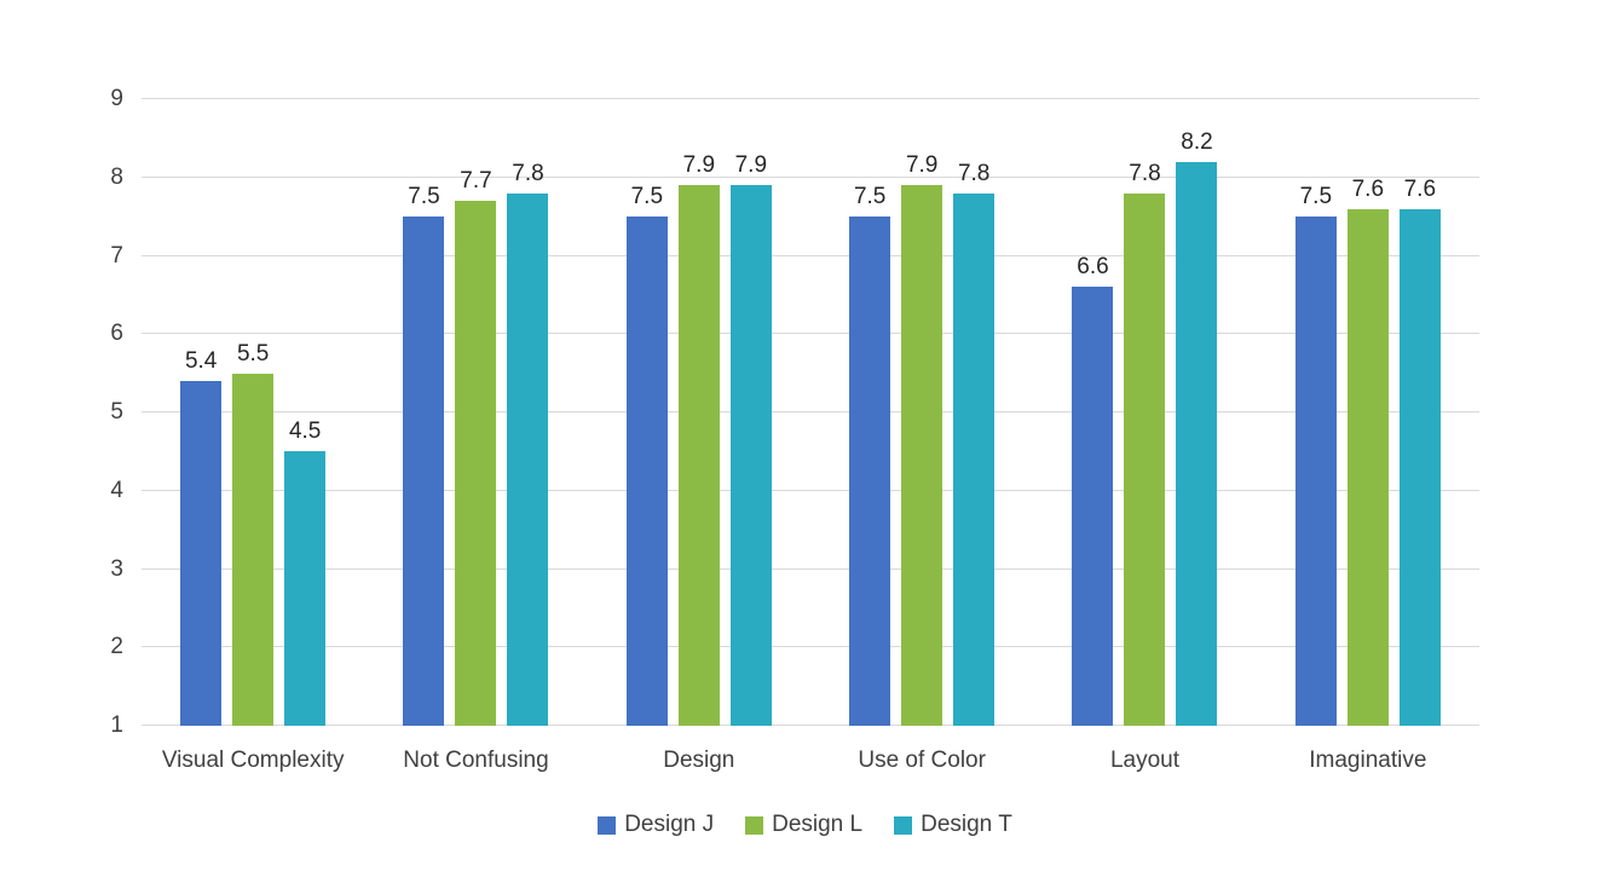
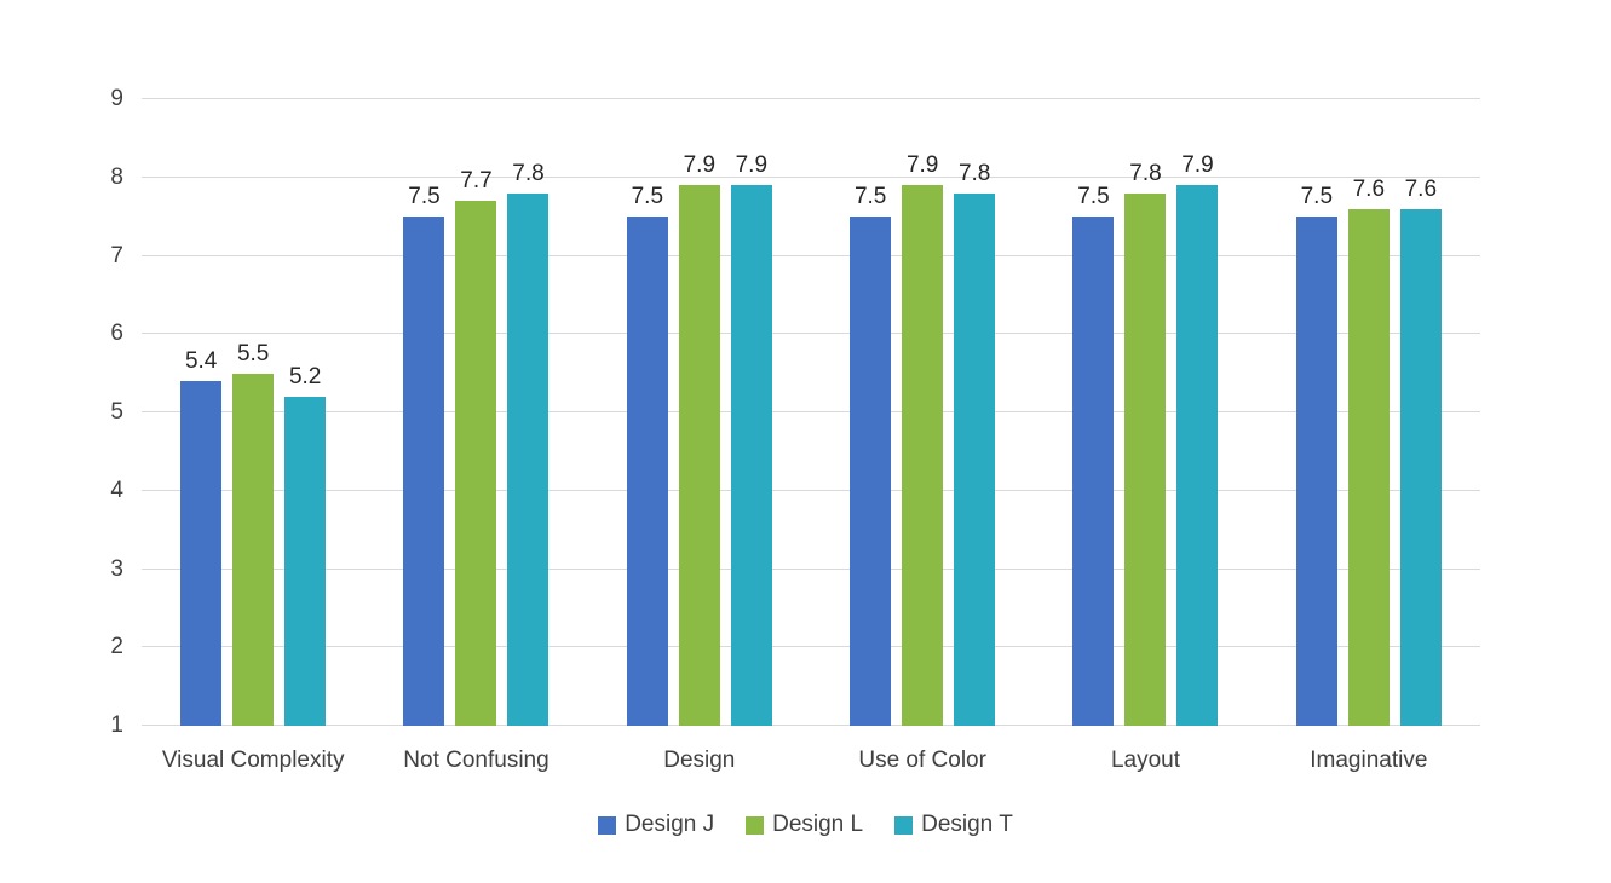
Design T/Visual Complexity: 4.5 -> 5.2
Design J/Layout: 6.6 -> 7.5
Design T/Layout: 8.2 -> 7.9
